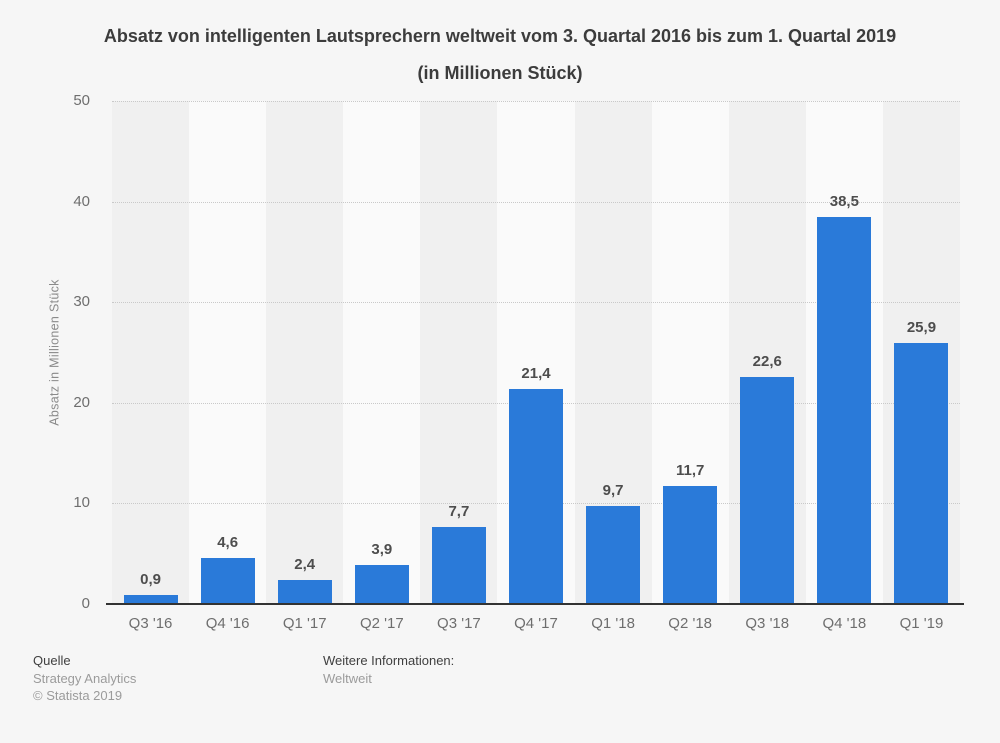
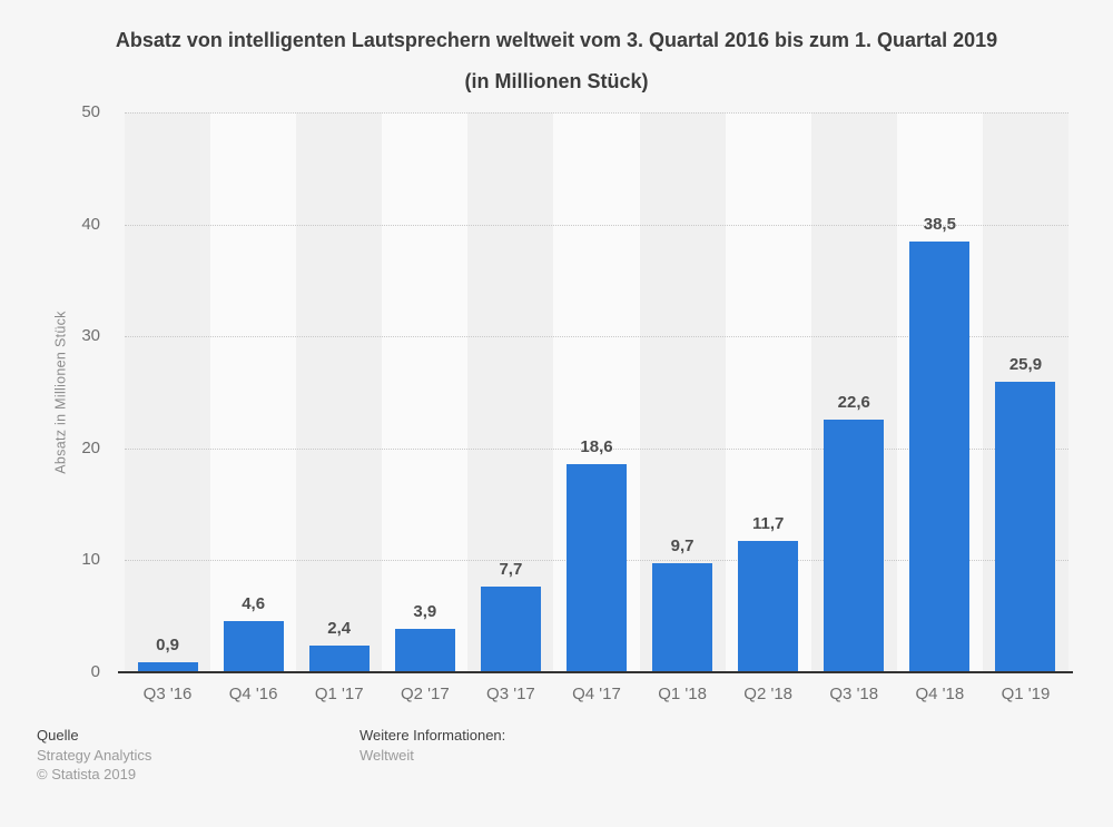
Q4 '17: 21,4 -> 18,6
